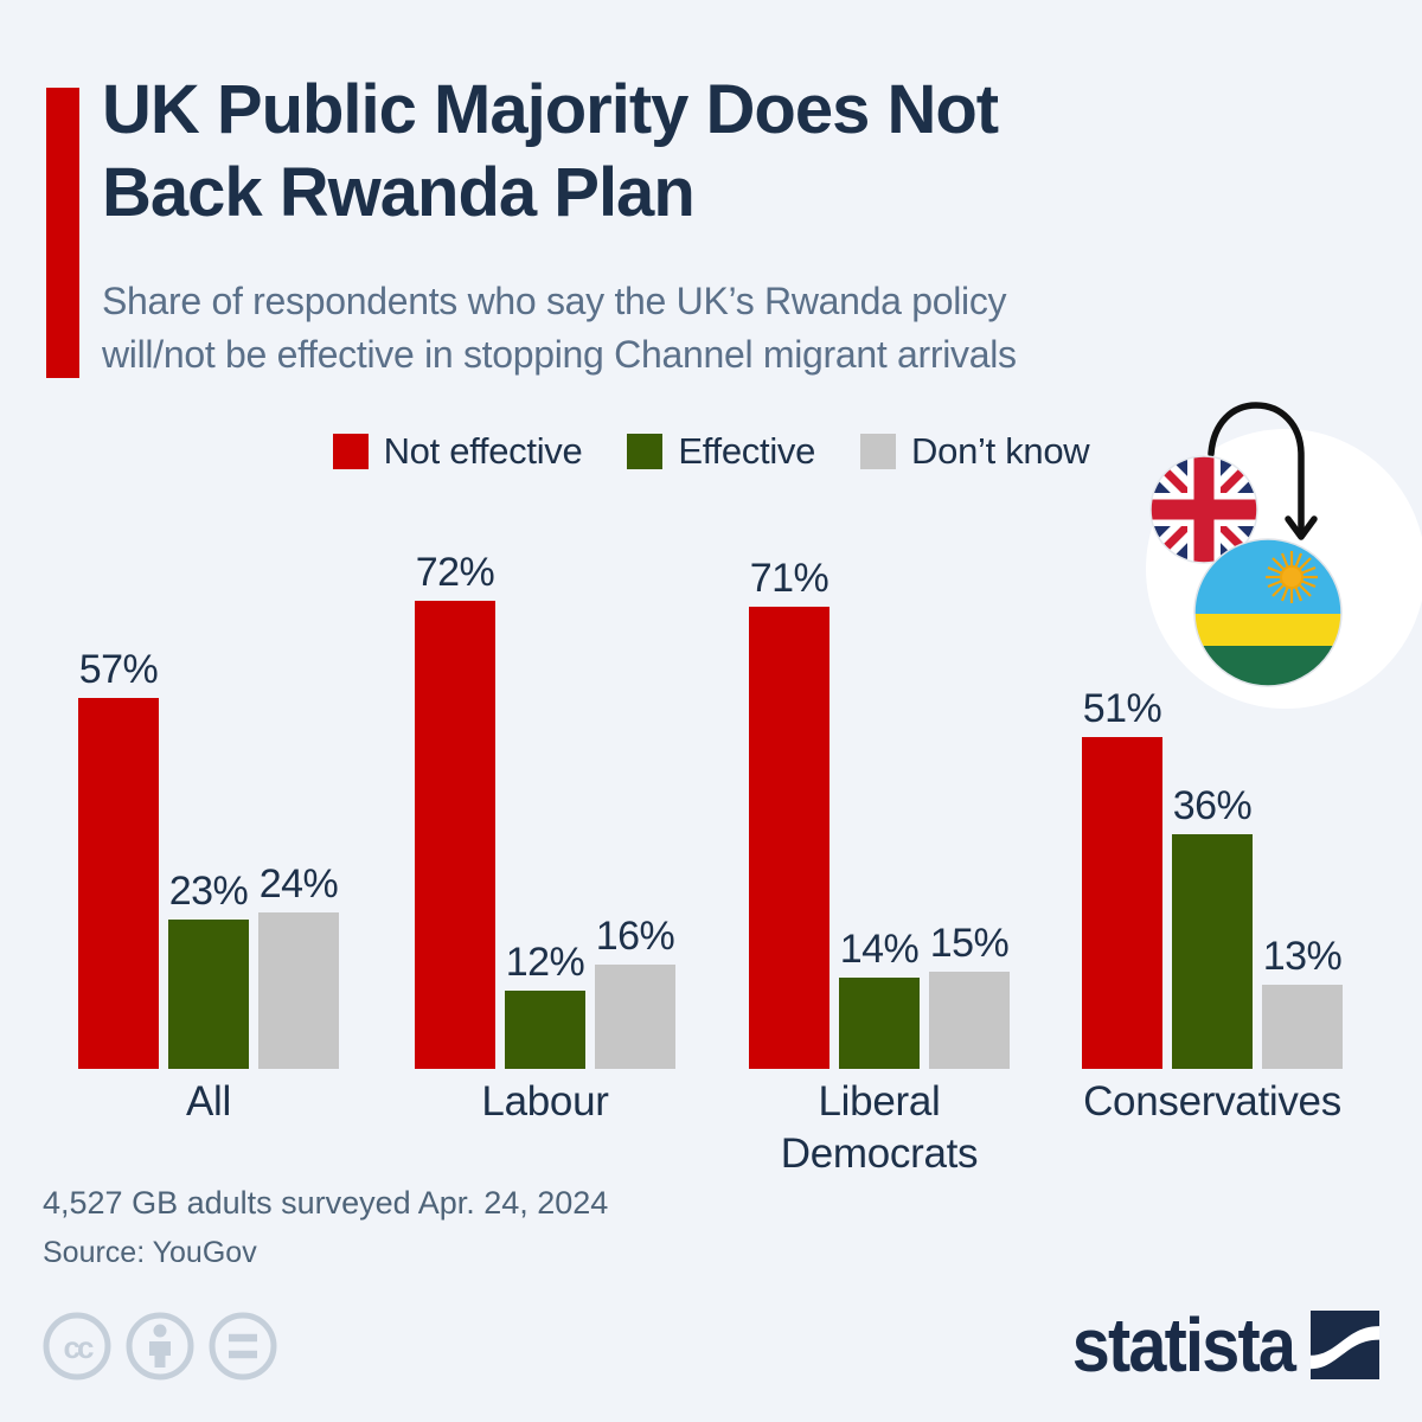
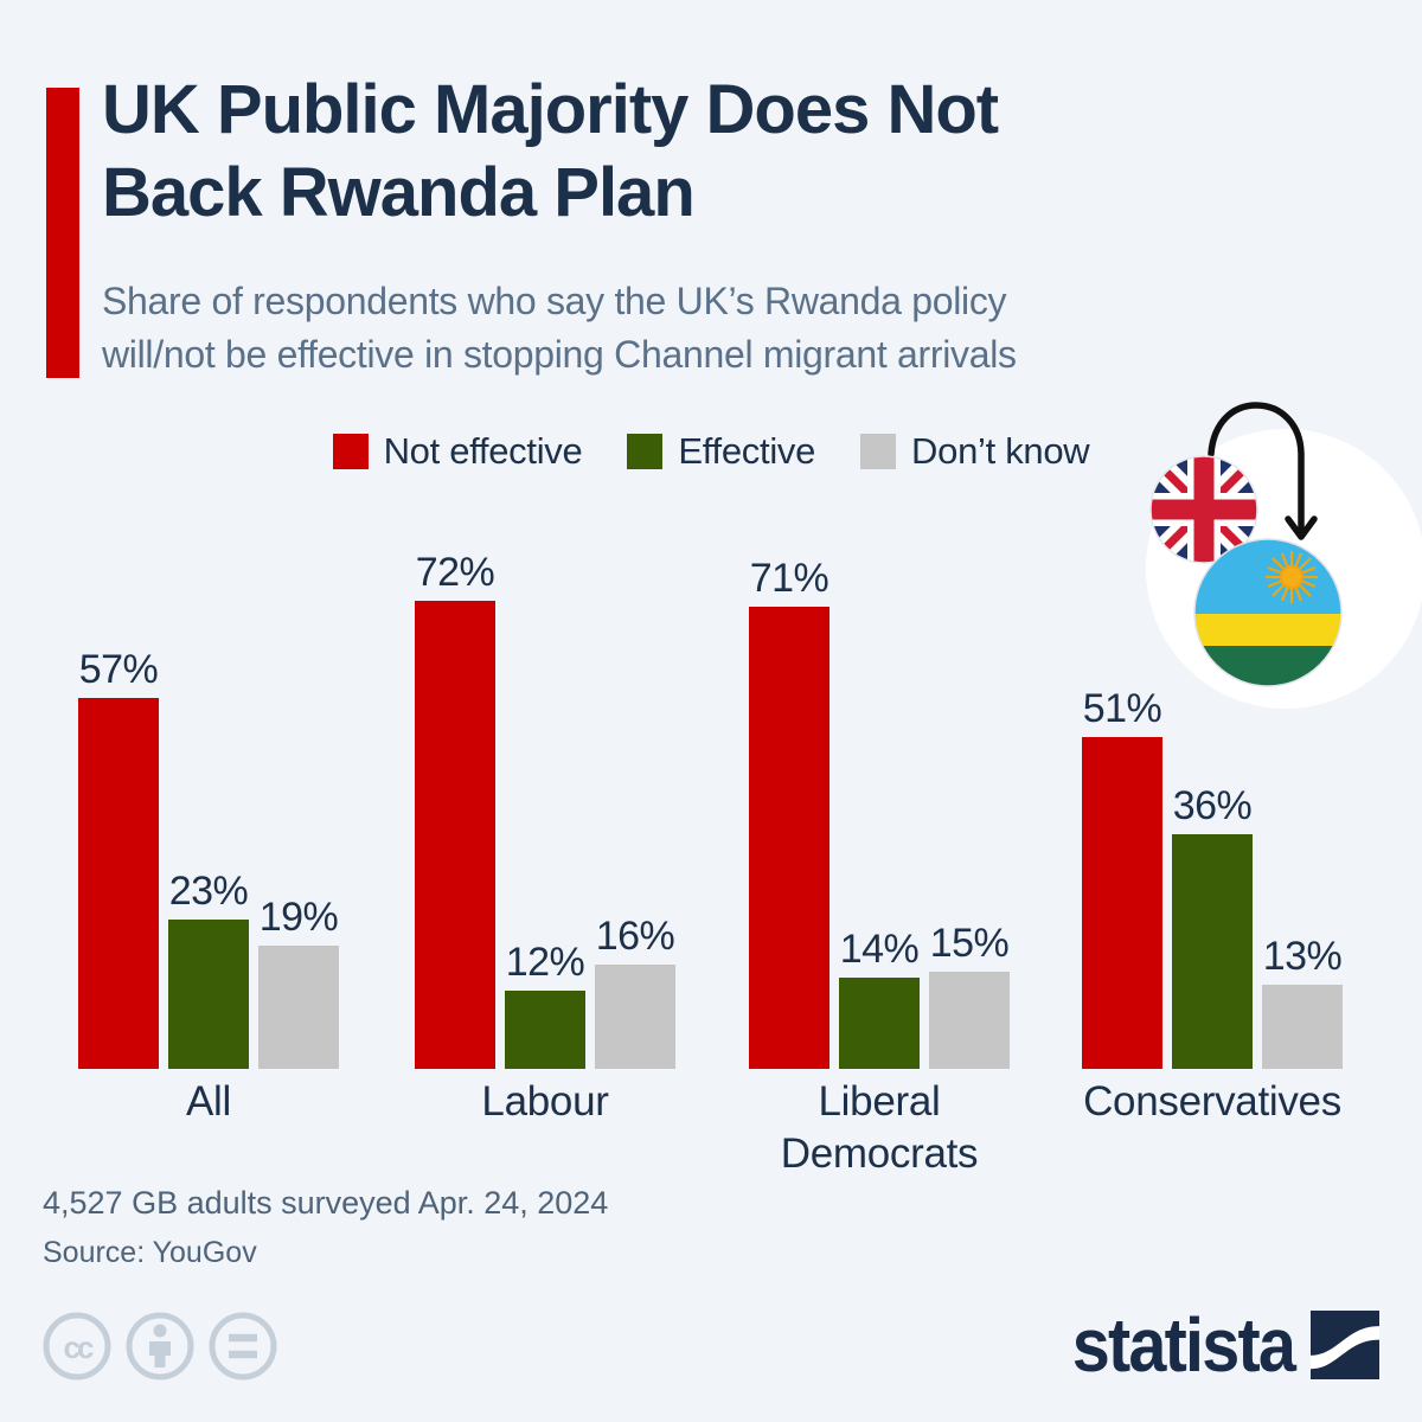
Don’t know/All: 24% -> 19%
